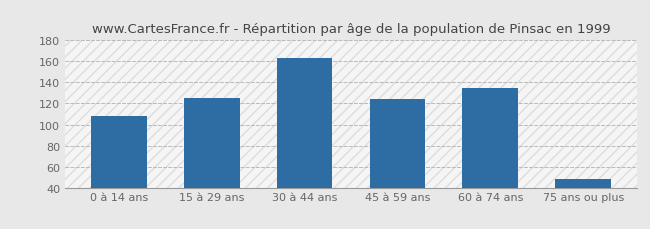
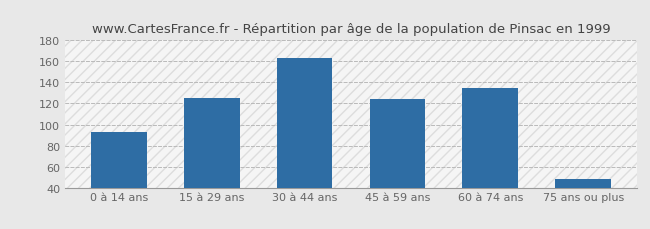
0 à 14 ans: 108 -> 93
